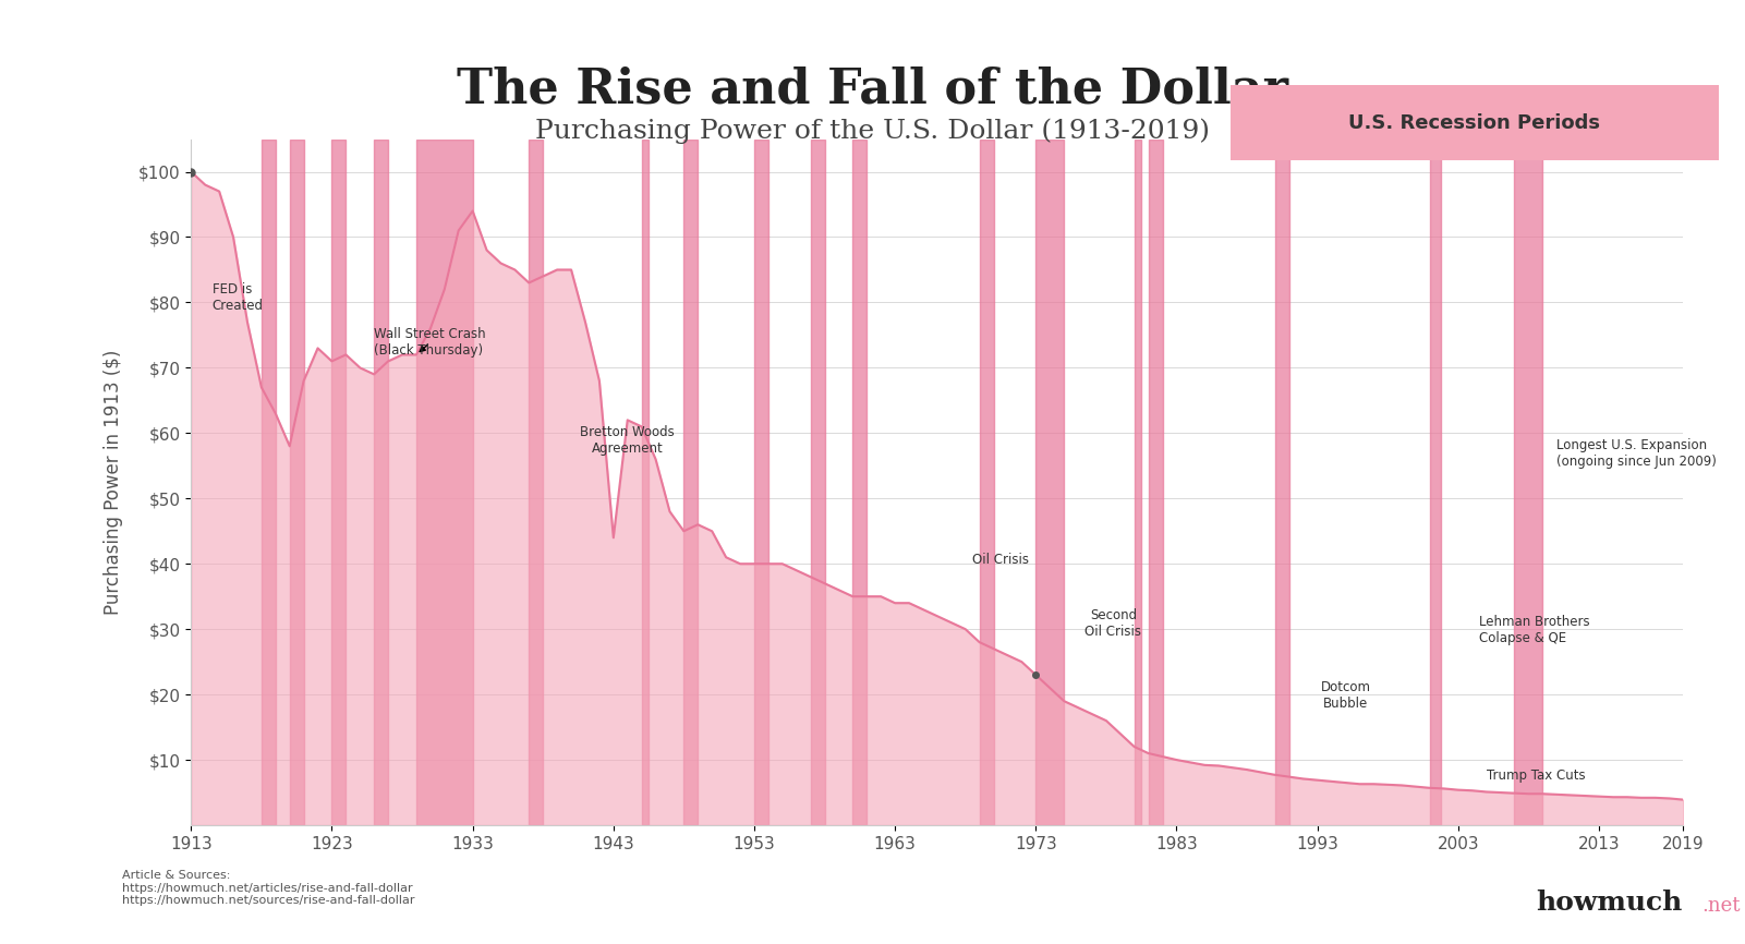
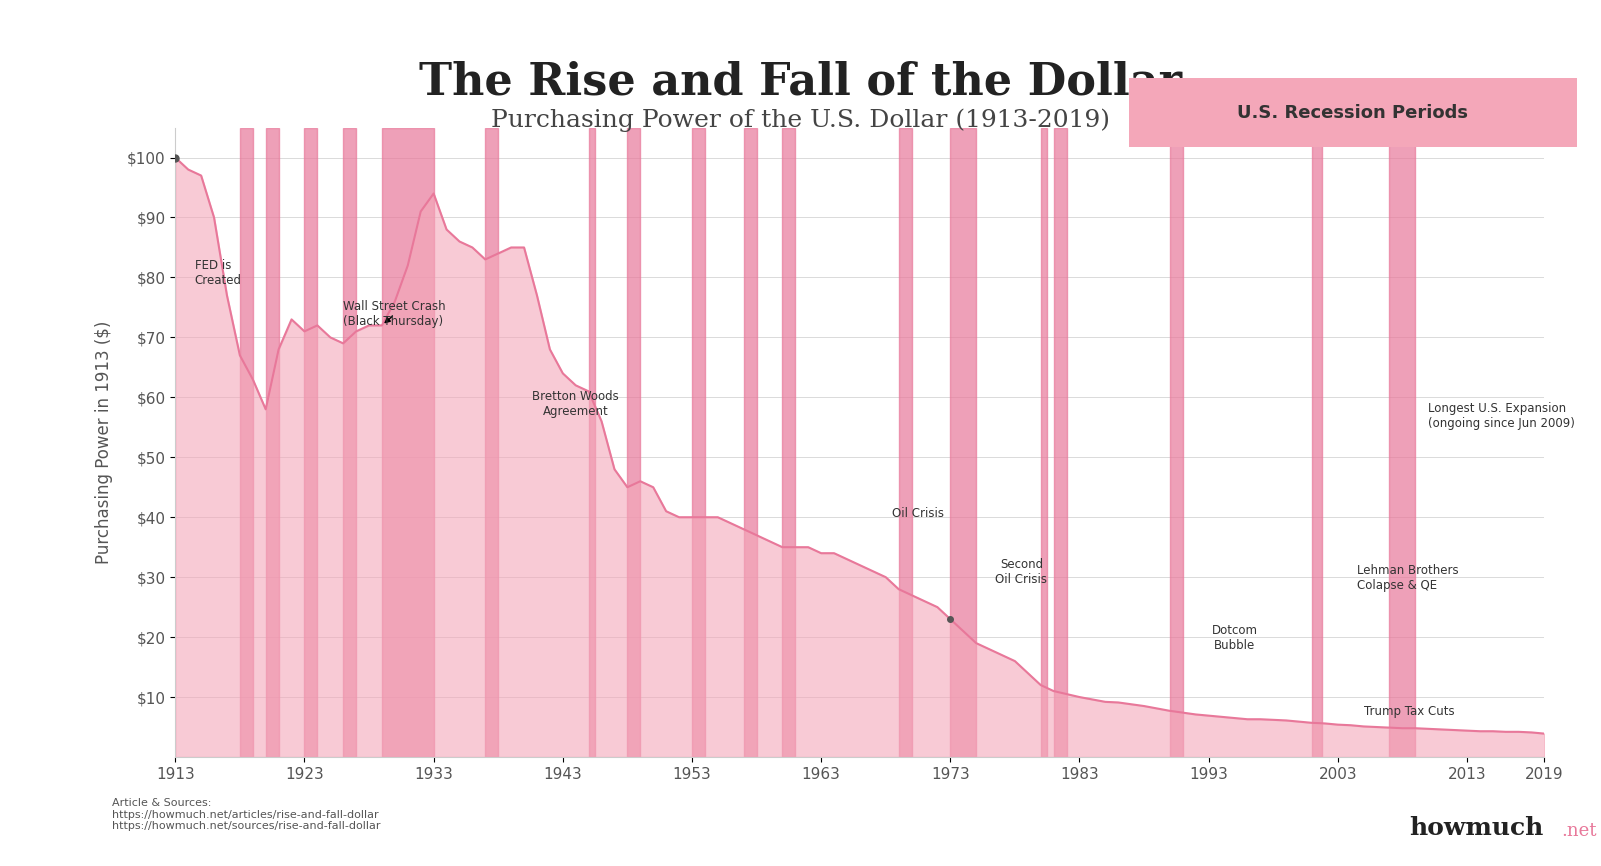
1943: $44.0 -> $64.0
